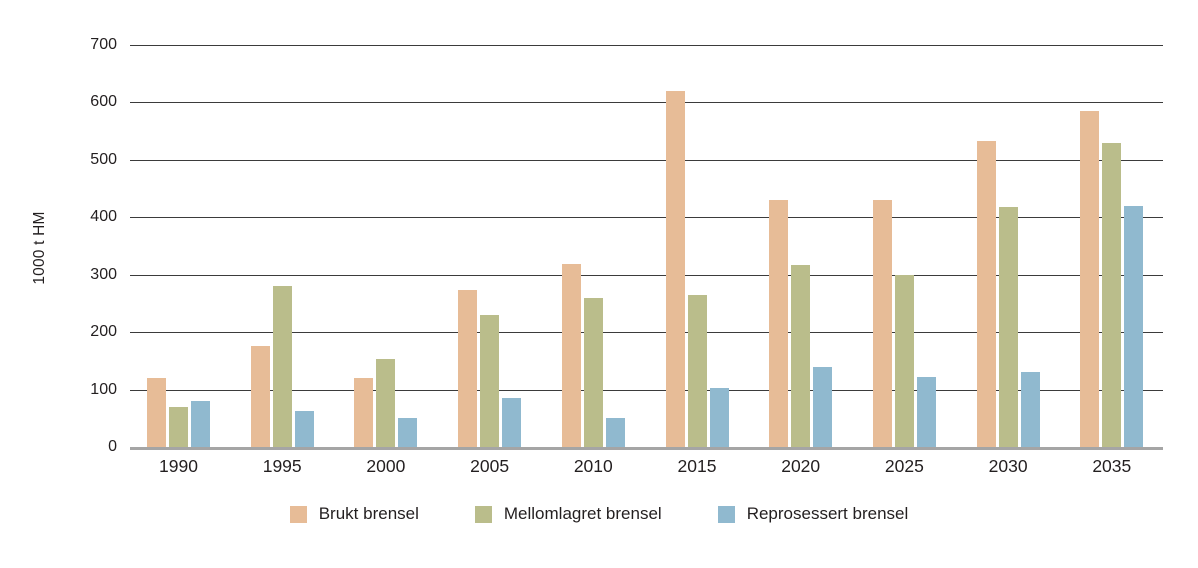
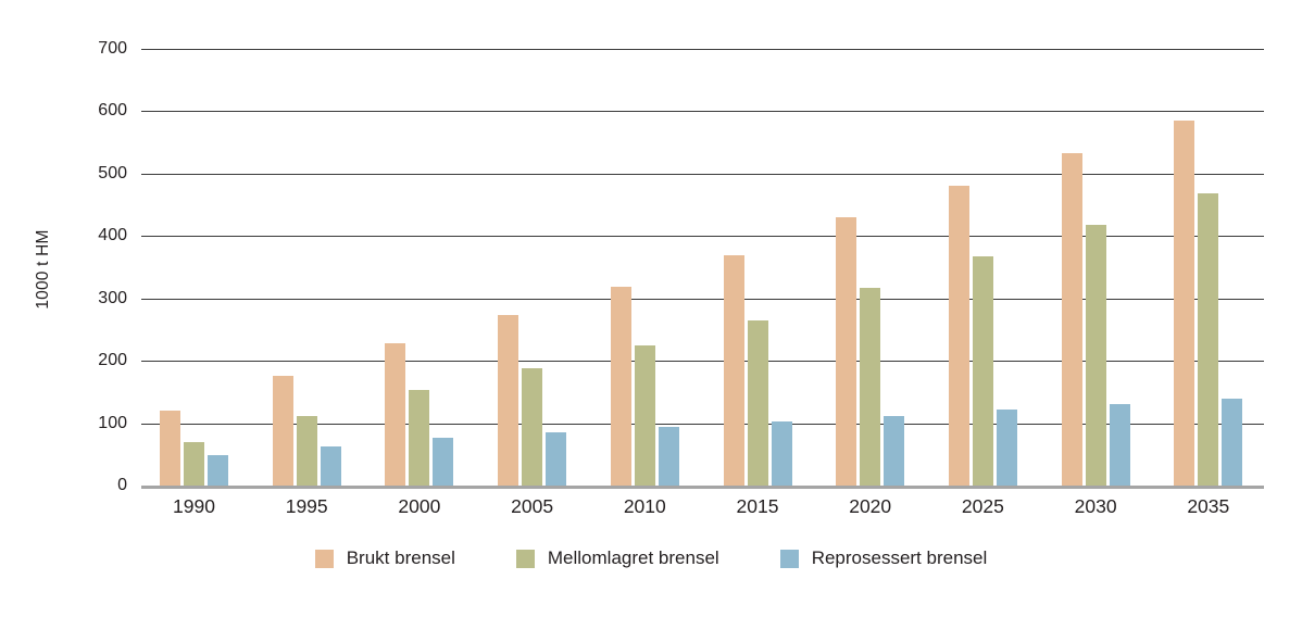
Reprosessert brensel/1990: 80 -> 50
Mellomlagret brensel/1995: 280 -> 110
Brukt brensel/2000: 120 -> 230
Reprosessert brensel/2000: 50 -> 80
Mellomlagret brensel/2005: 230 -> 190
Mellomlagret brensel/2010: 260 -> 220
Reprosessert brensel/2010: 50 -> 90
Brukt brensel/2015: 620 -> 370
Reprosessert brensel/2020: 140 -> 110
Brukt brensel/2025: 430 -> 480
Mellomlagret brensel/2025: 300 -> 370
Mellomlagret brensel/2035: 530 -> 470
Reprosessert brensel/2035: 420 -> 140
